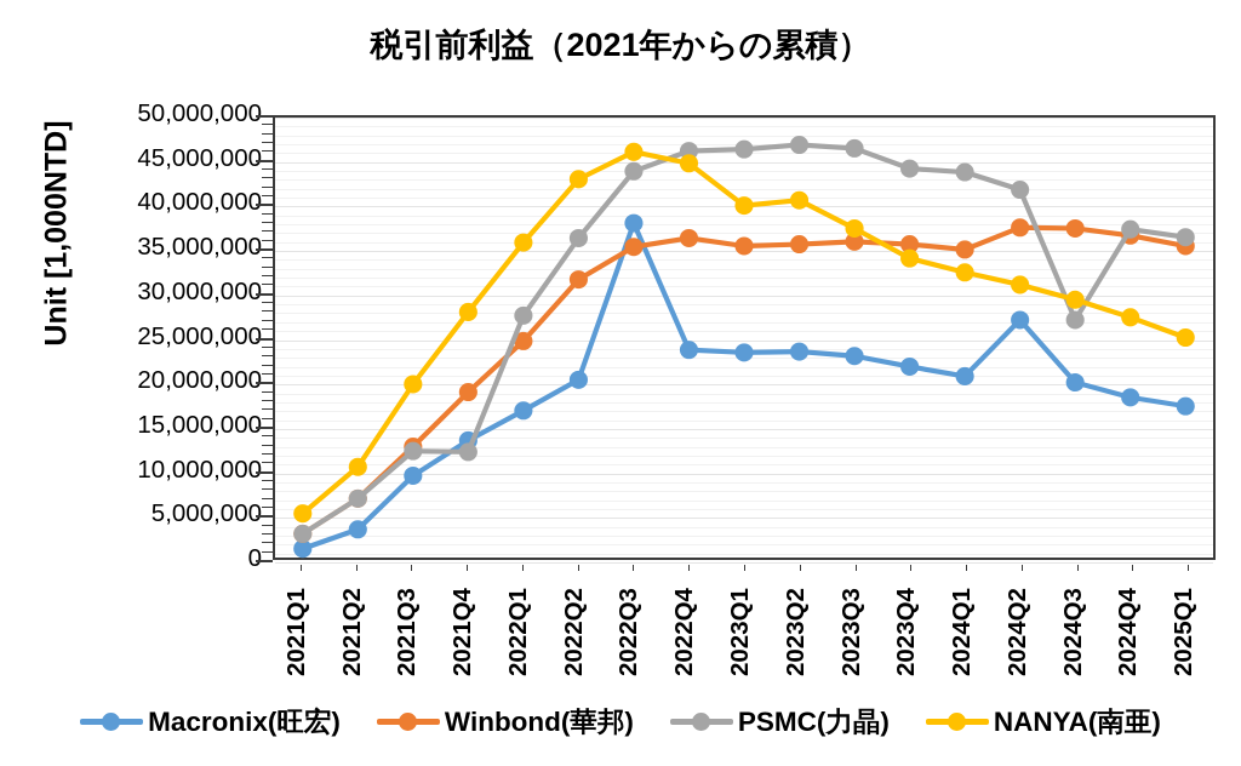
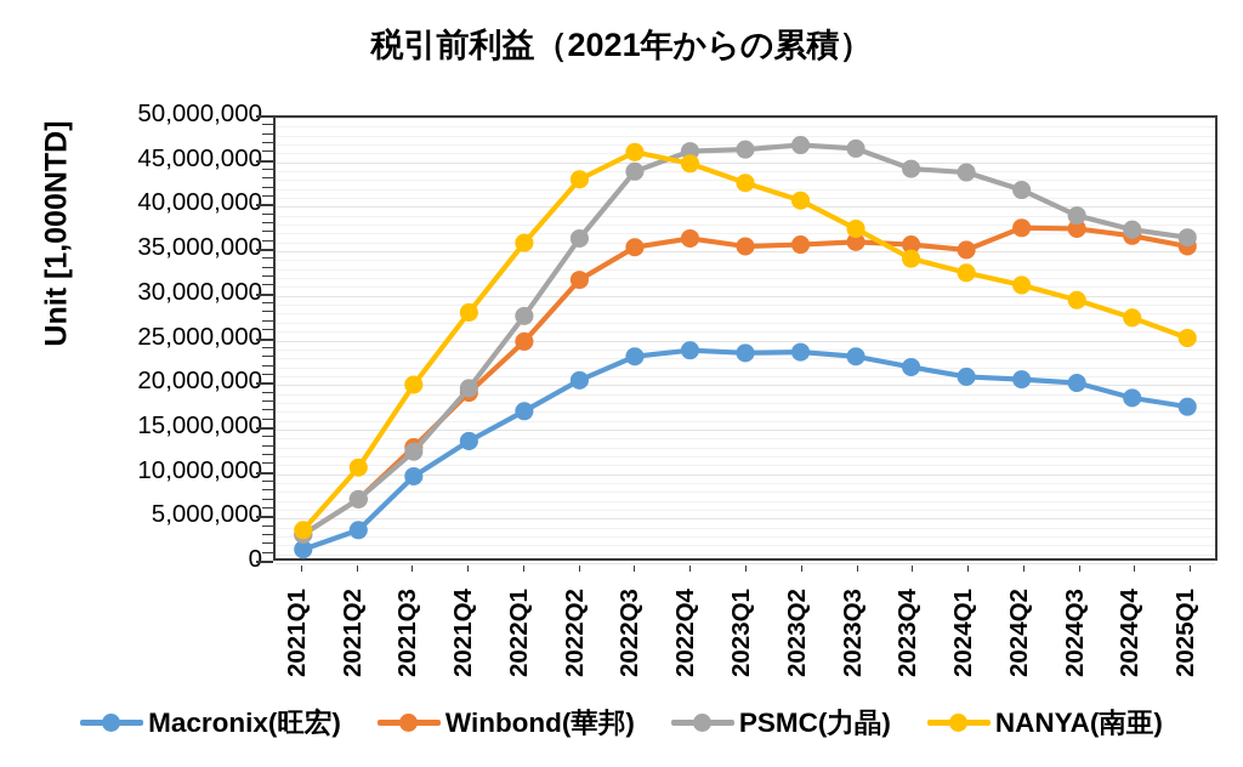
NANYA(南亜)/2021Q1: 5000000 -> 3000000
PSMC(力晶)/2021Q4: 12000000 -> 19000000
Macronix(旺宏)/2022Q3: 38000000 -> 23000000
NANYA(南亜)/2023Q1: 40000000 -> 43000000
Macronix(旺宏)/2024Q2: 27000000 -> 20000000
PSMC(力晶)/2024Q3: 27000000 -> 39000000
